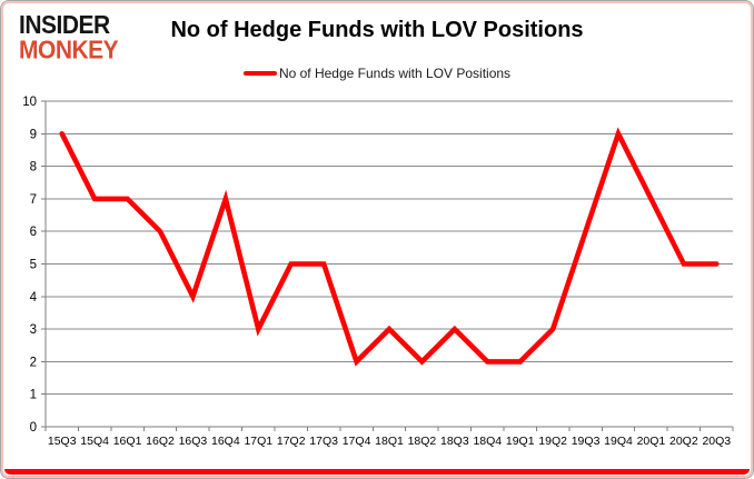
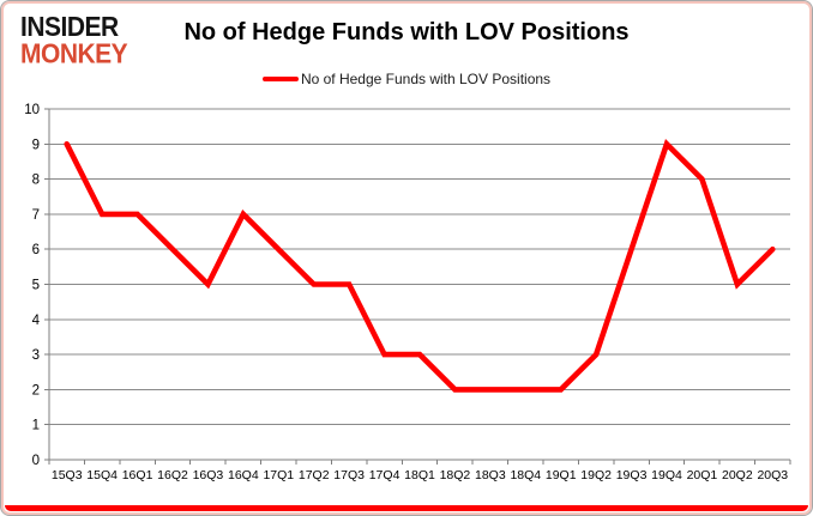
16Q3: 4 -> 5
17Q1: 3 -> 6
17Q4: 2 -> 3
18Q3: 3 -> 2
20Q1: 7 -> 8
20Q3: 5 -> 6
